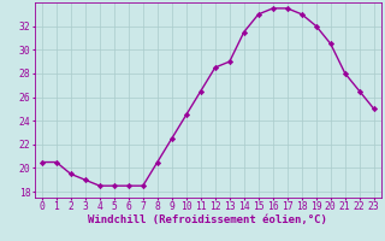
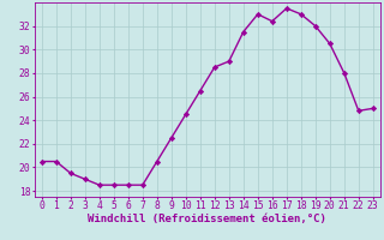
16: 33.5 -> 32.4
22: 26.5 -> 24.8
